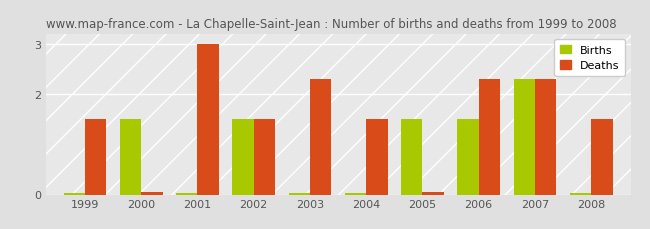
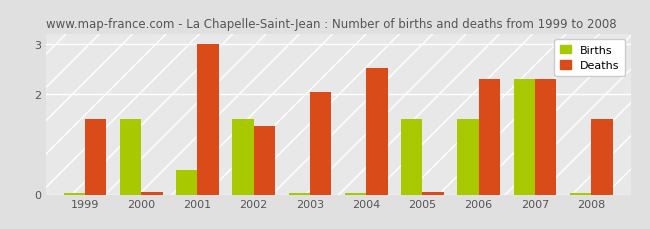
Births/2001: 0.02 -> 0.48
Deaths/2002: 1.50 -> 1.36
Deaths/2003: 2.30 -> 2.04
Deaths/2004: 1.50 -> 2.52
